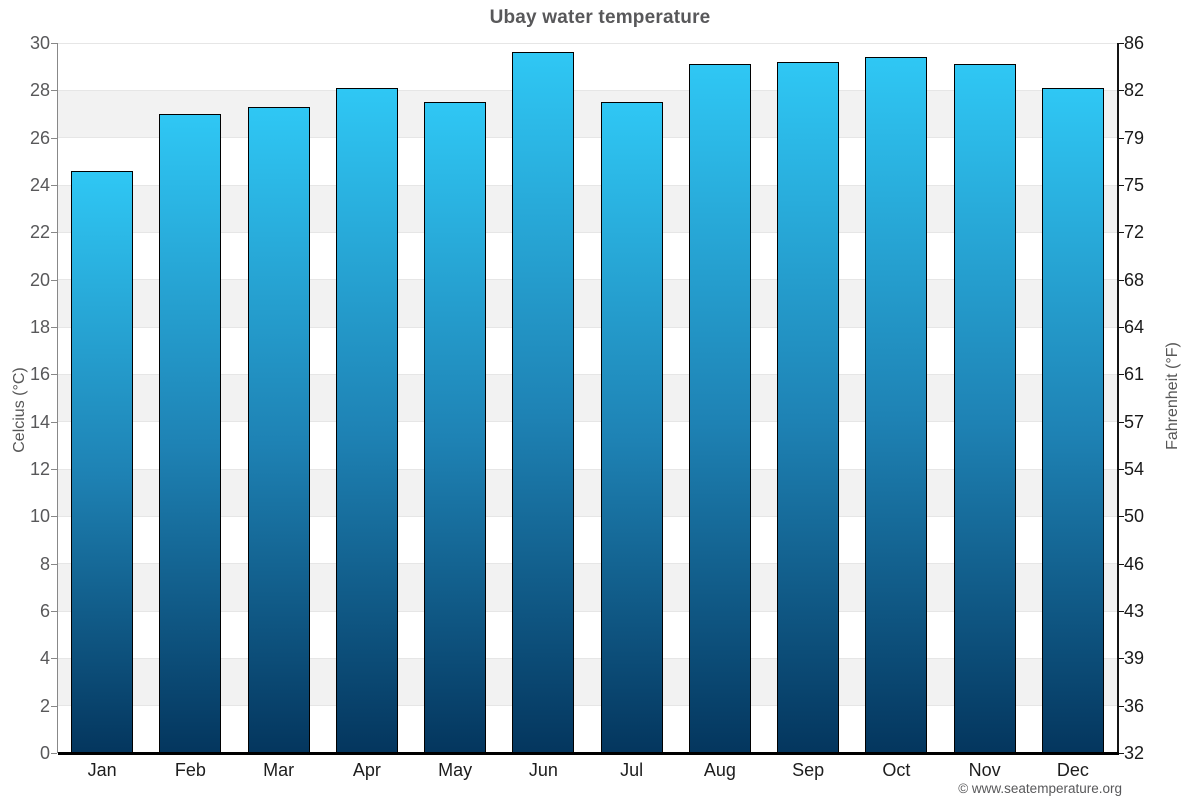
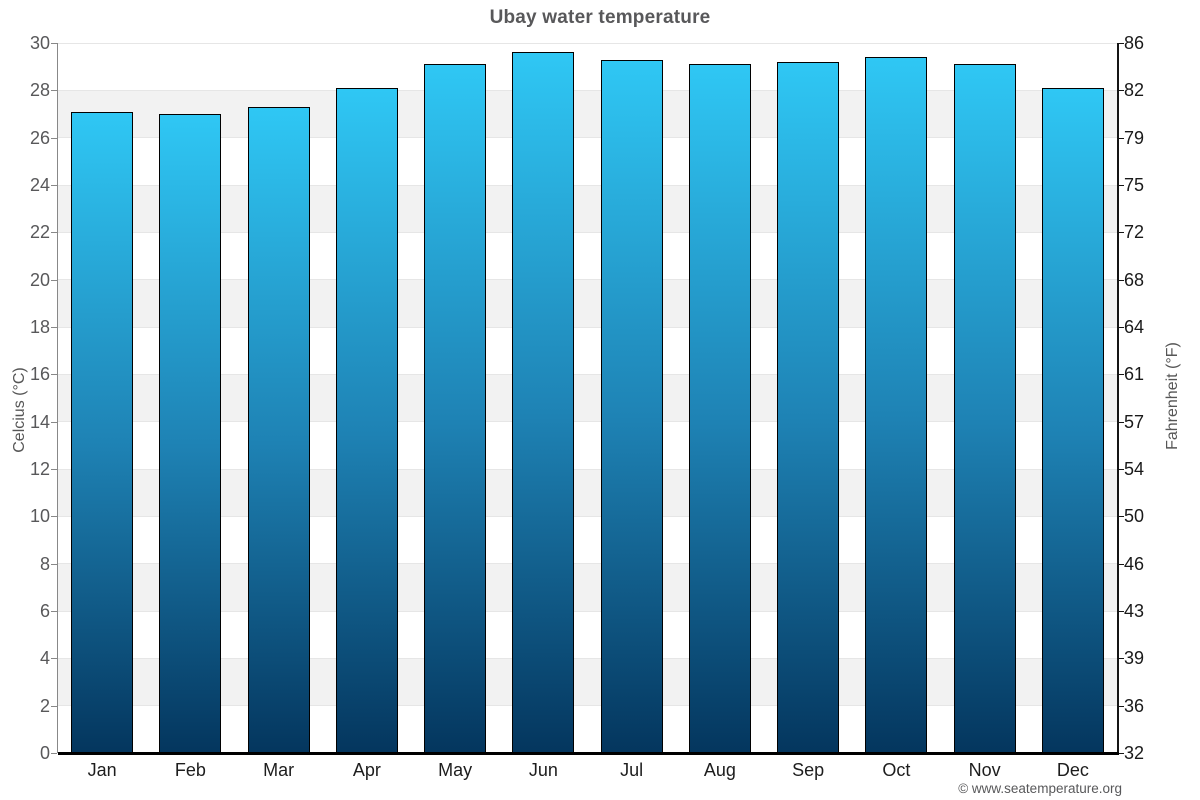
Jan: 24.6 -> 27.1
May: 27.5 -> 29.1
Jul: 27.5 -> 29.3
